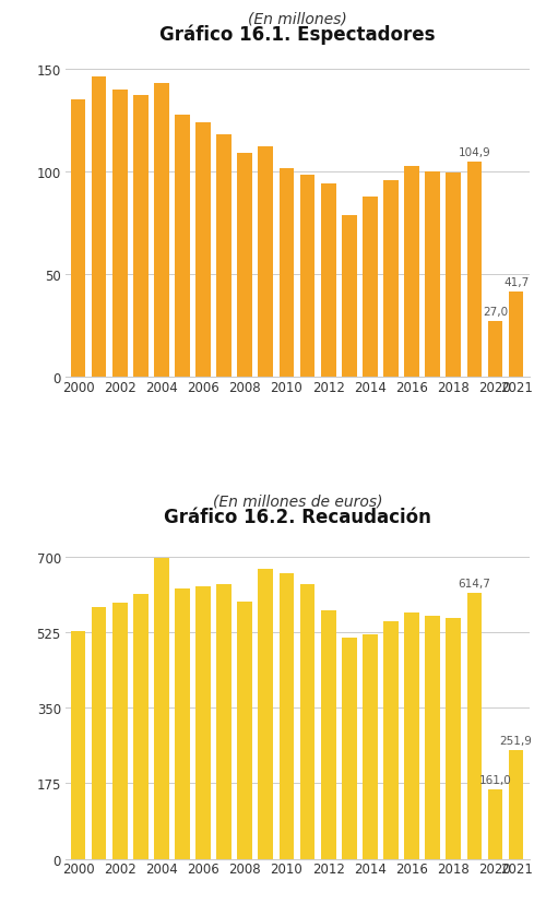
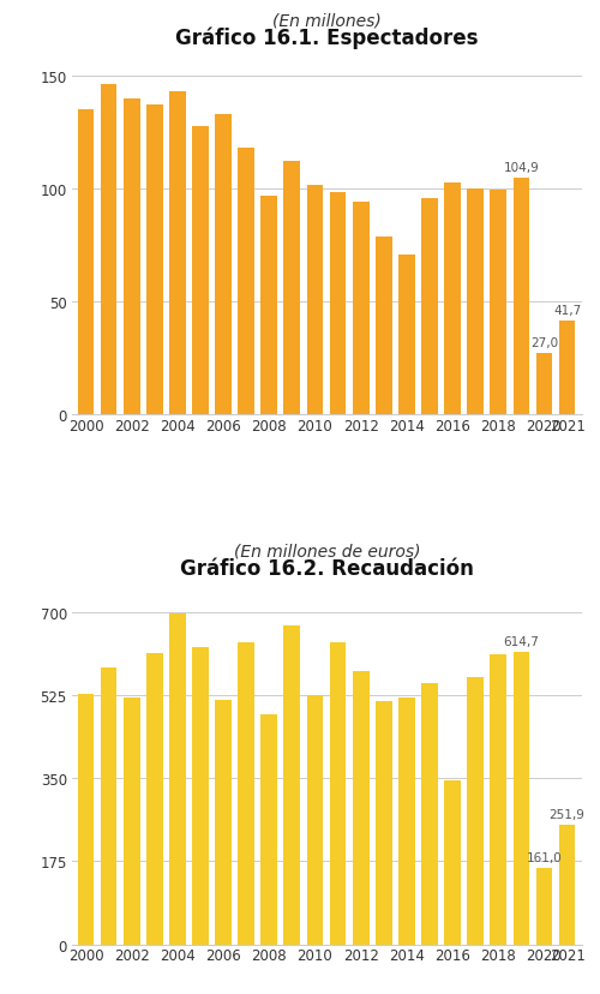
Gráfico 16.1. Espectadores/2006: 124 -> 133
Gráfico 16.1. Espectadores/2008: 109 -> 97
Gráfico 16.1. Espectadores/2014: 88 -> 71
Gráfico 16.2. Recaudación/2002: 594 -> 520
Gráfico 16.2. Recaudación/2006: 630 -> 515
Gráfico 16.2. Recaudación/2008: 596 -> 485
Gráfico 16.2. Recaudación/2010: 661 -> 525
Gráfico 16.2. Recaudación/2016: 570 -> 345
Gráfico 16.2. Recaudación/2018: 558 -> 610
